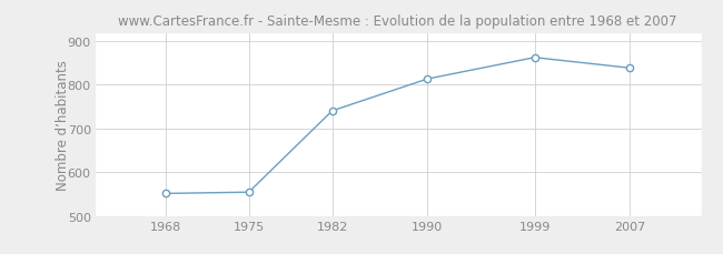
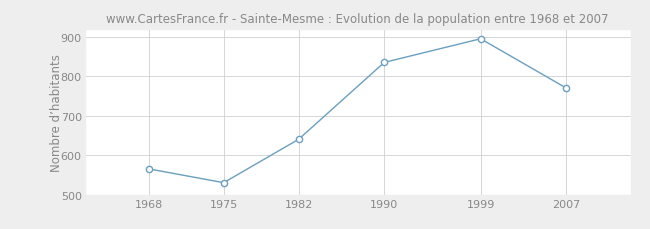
1968: 551 -> 565
1975: 554 -> 530
1982: 740 -> 640
1990: 813 -> 835
1999: 862 -> 895
2007: 838 -> 770
